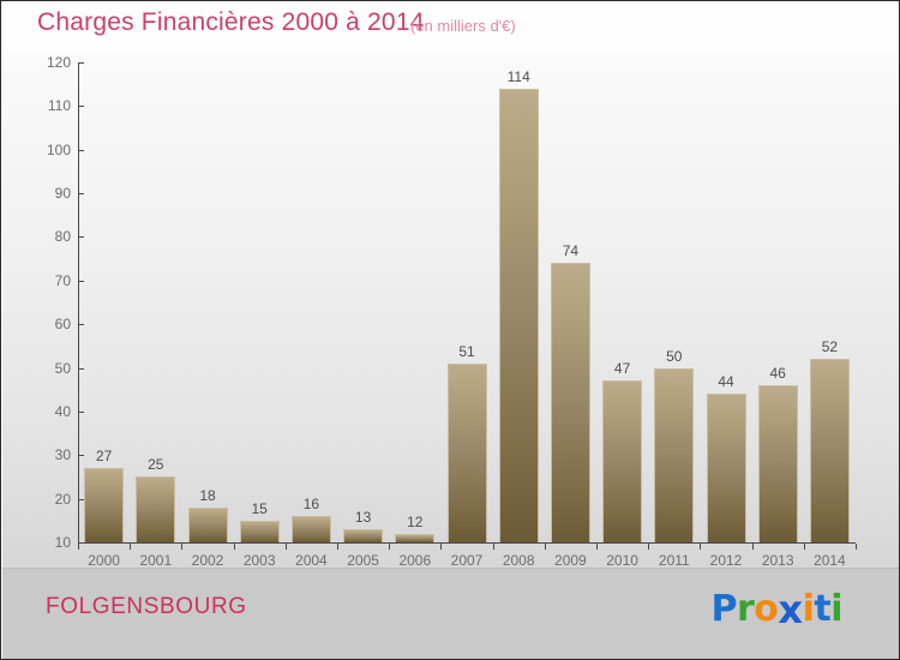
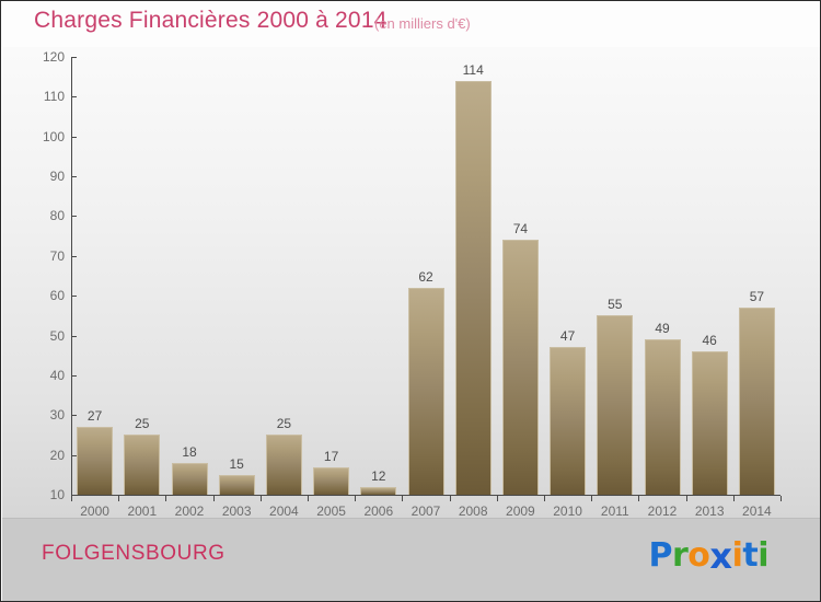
2004: 16 -> 25
2005: 13 -> 17
2007: 51 -> 62
2011: 50 -> 55
2012: 44 -> 49
2014: 52 -> 57
